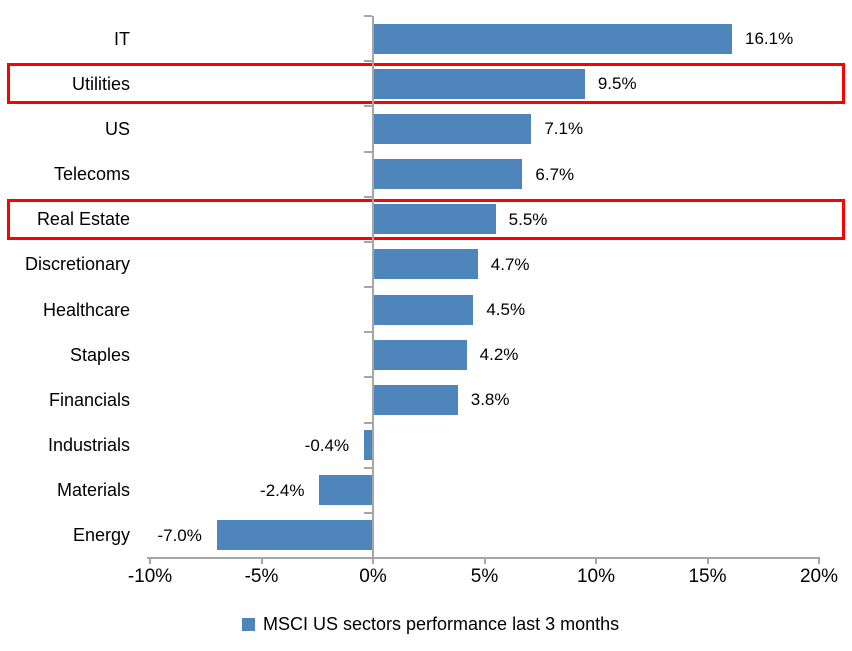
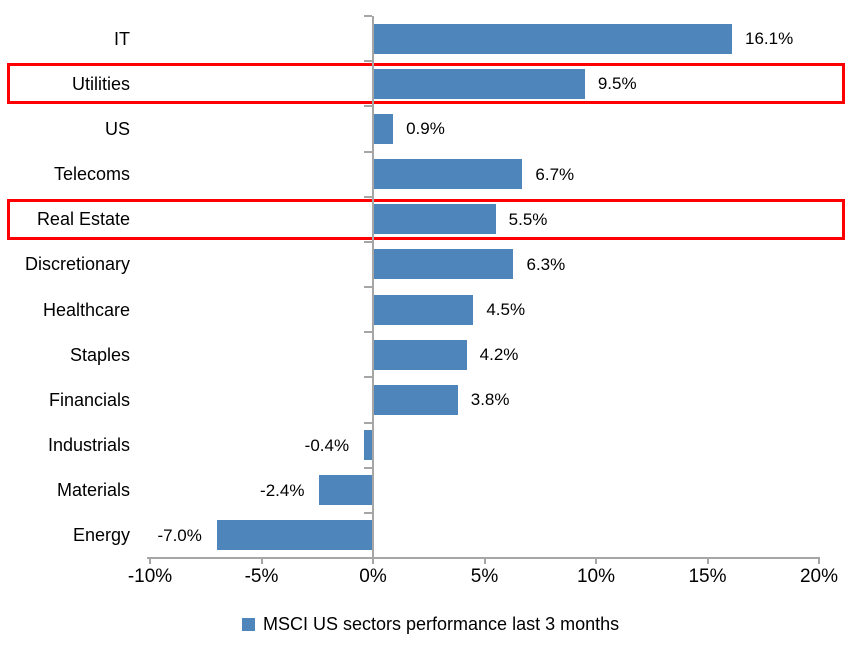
US: 7.1% -> 0.9%
Discretionary: 4.7% -> 6.3%
